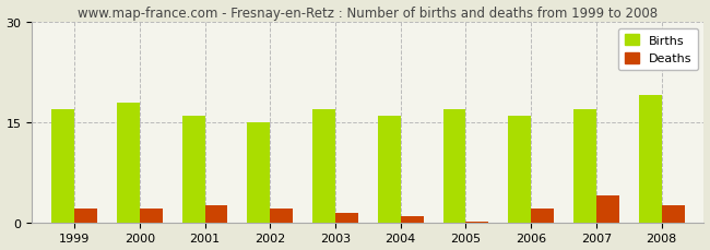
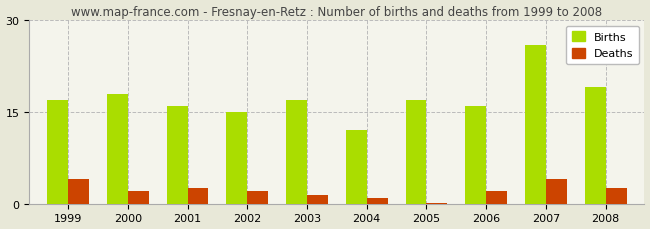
Deaths/1999: 2.0 -> 4.0
Births/2004: 16 -> 12
Births/2007: 17 -> 26
